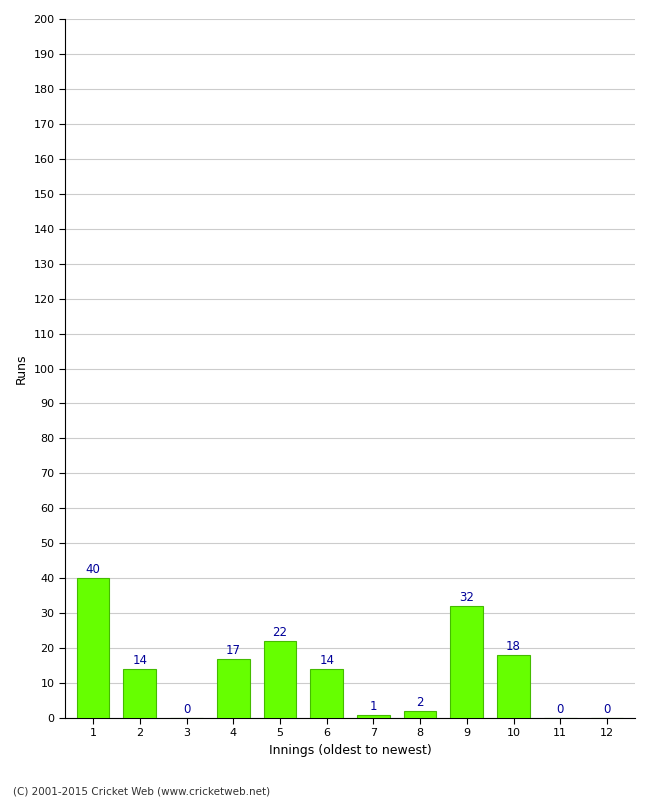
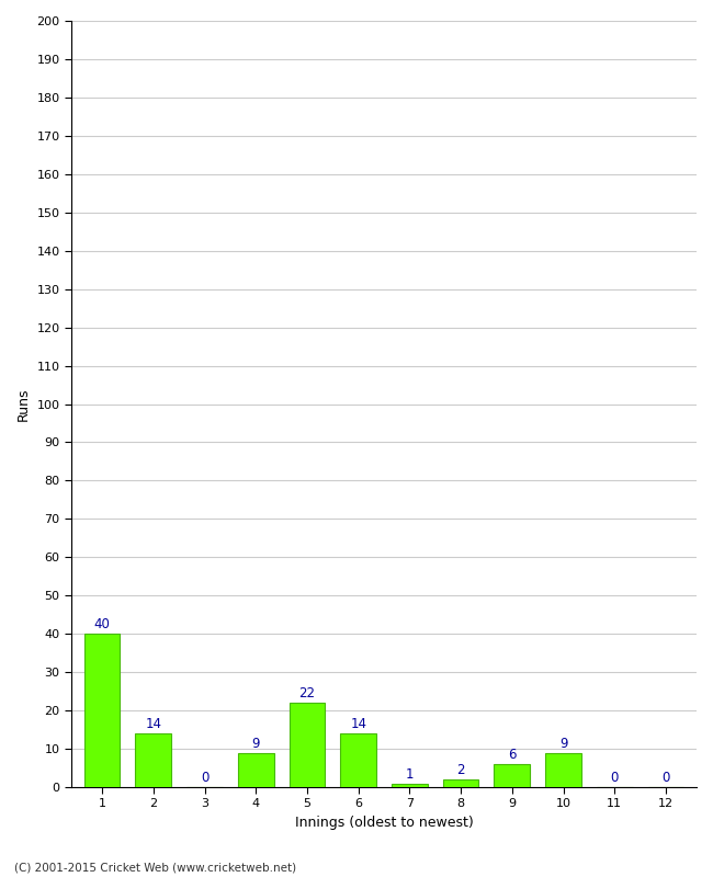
4: 17 -> 9
9: 32 -> 6
10: 18 -> 9
